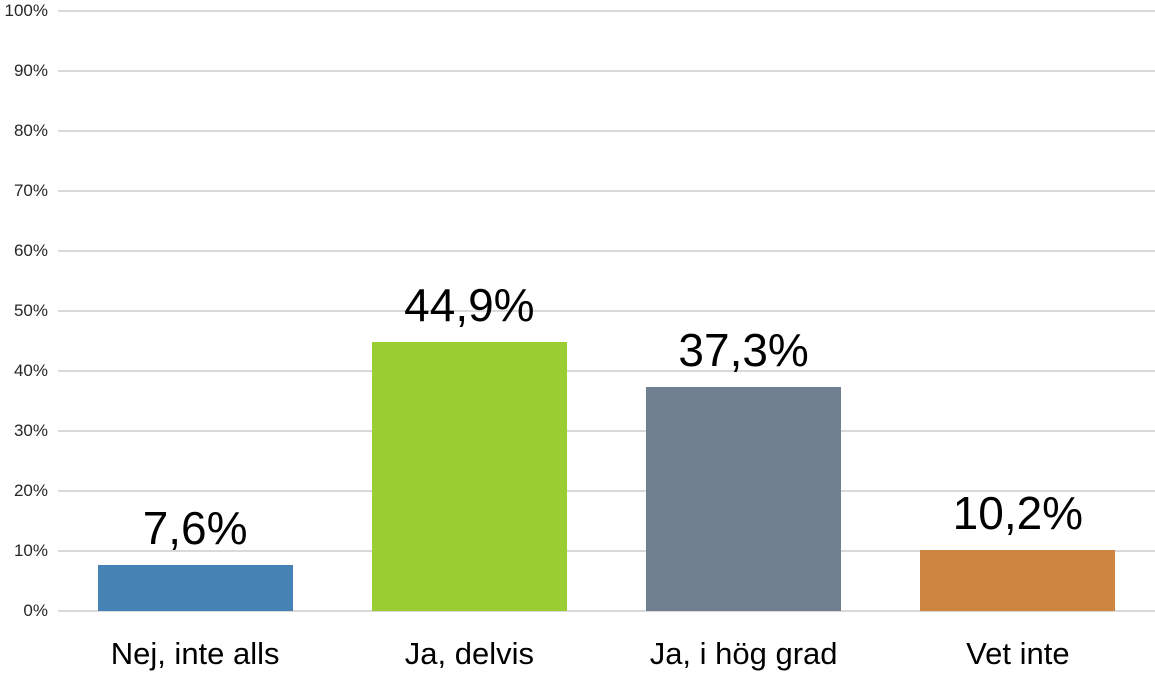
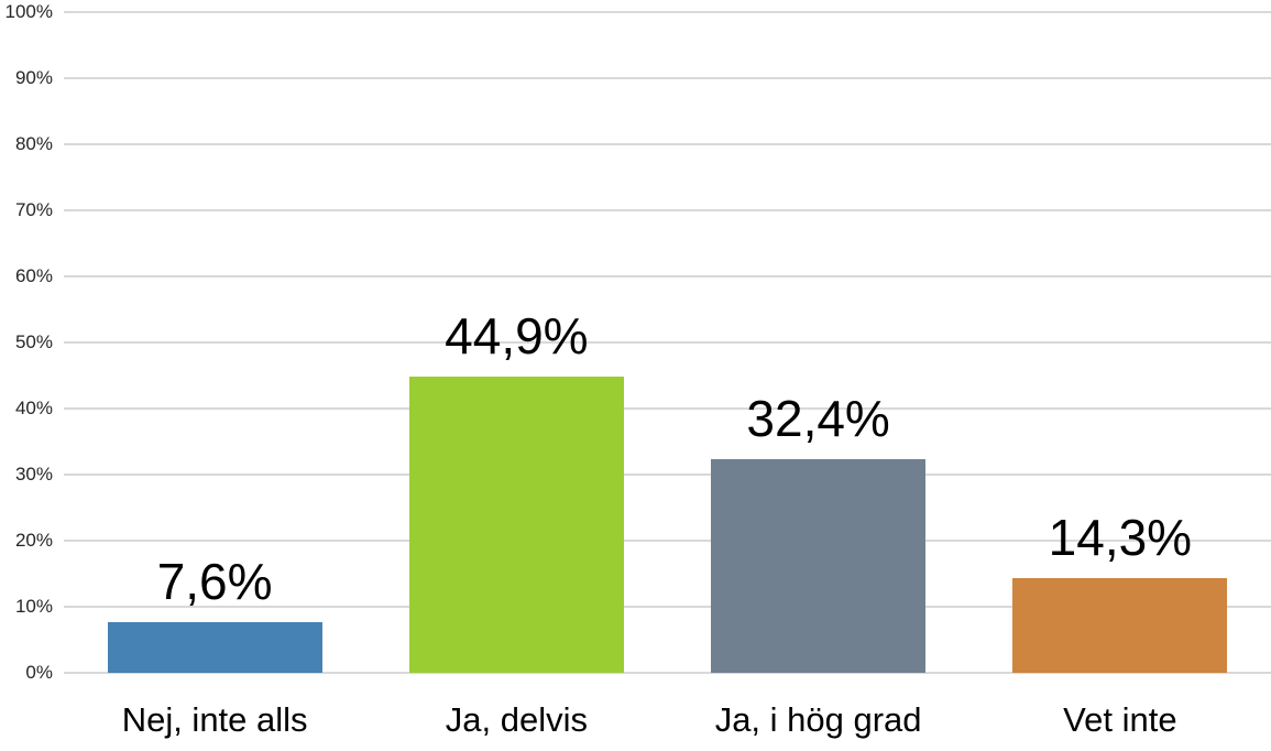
Ja, i hög grad: 37,3% -> 32,4%
Vet inte: 10,2% -> 14,3%
